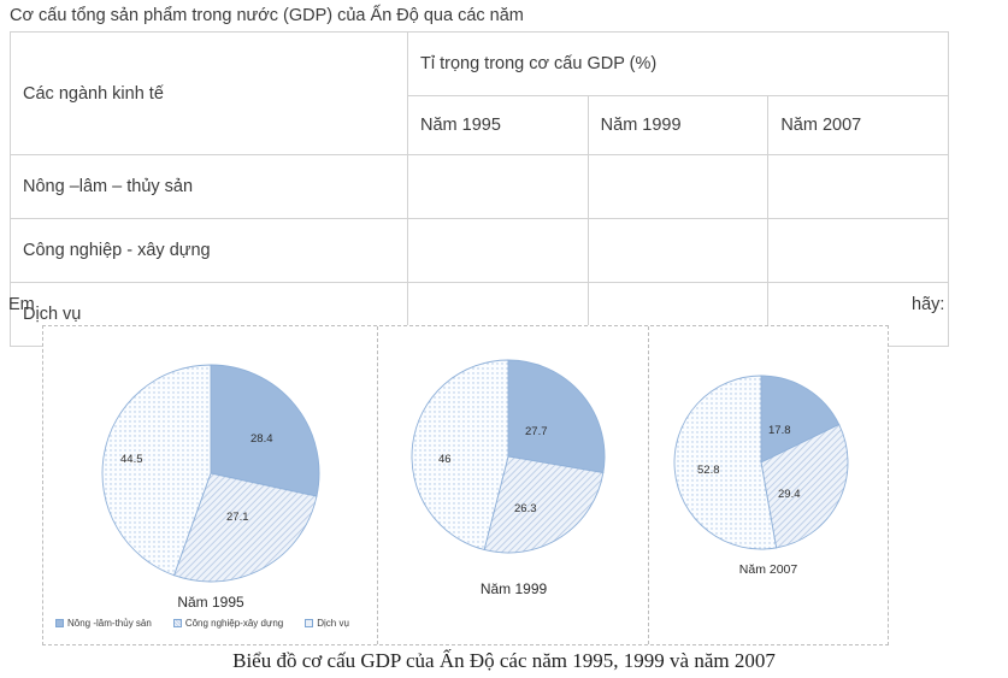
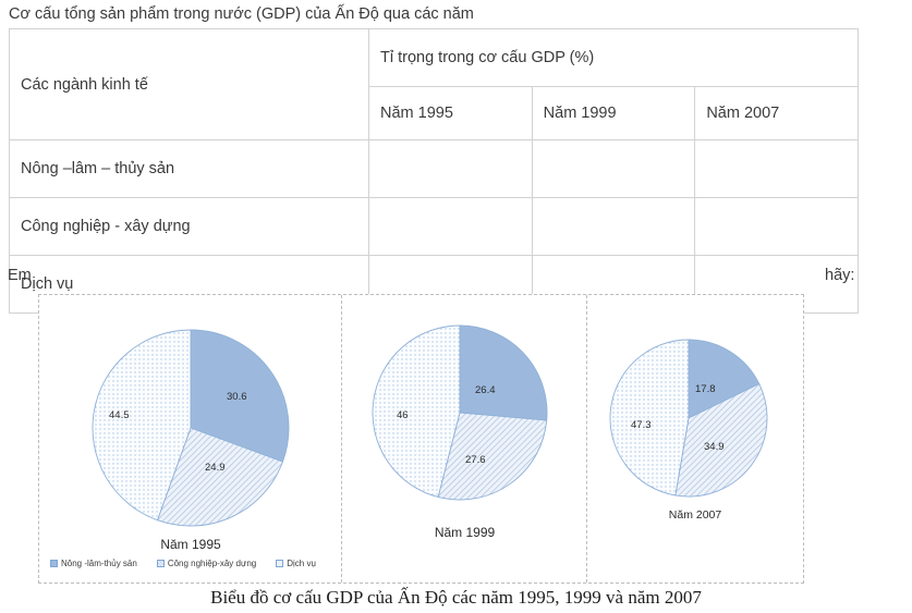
Năm 1995/Nông -lâm-thủy sản: 28.4 -> 30.6
Năm 1995/Công nghiệp-xây dựng: 27.1 -> 24.9
Năm 1999/Nông -lâm-thủy sản: 27.7 -> 26.4
Năm 1999/Công nghiệp-xây dựng: 26.3 -> 27.6
Năm 2007/Công nghiệp-xây dựng: 29.4 -> 34.9
Năm 2007/Dịch vụ: 52.8 -> 47.3
